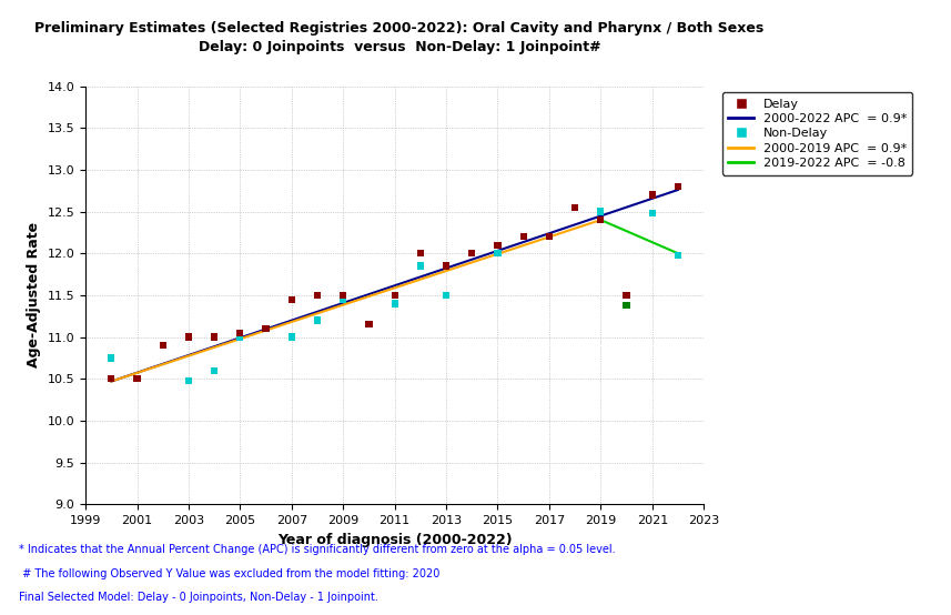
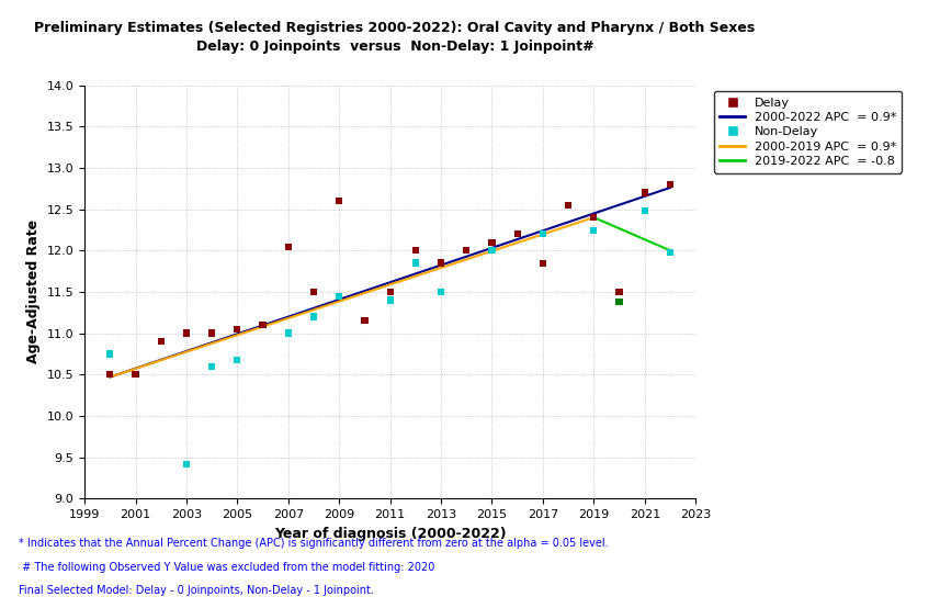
Non-Delay/2003: 10.48 -> 9.42
Non-Delay/2005: 11.00 -> 10.68
Delay/2007: 11.45 -> 12.04
Delay/2009: 11.50 -> 12.60
Delay/2017: 12.20 -> 11.84
Non-Delay/2019: 12.50 -> 12.24
